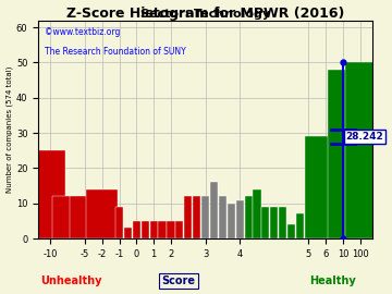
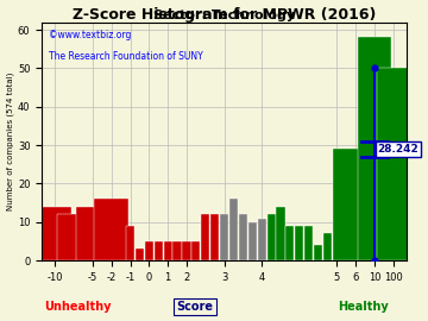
-10: 25 -> 14
-5: 12 -> 14
-2: 14 -> 16
10: 48 -> 58
